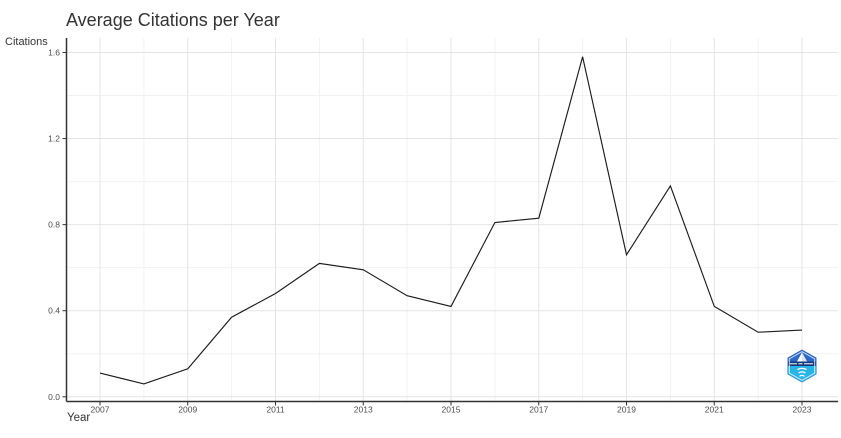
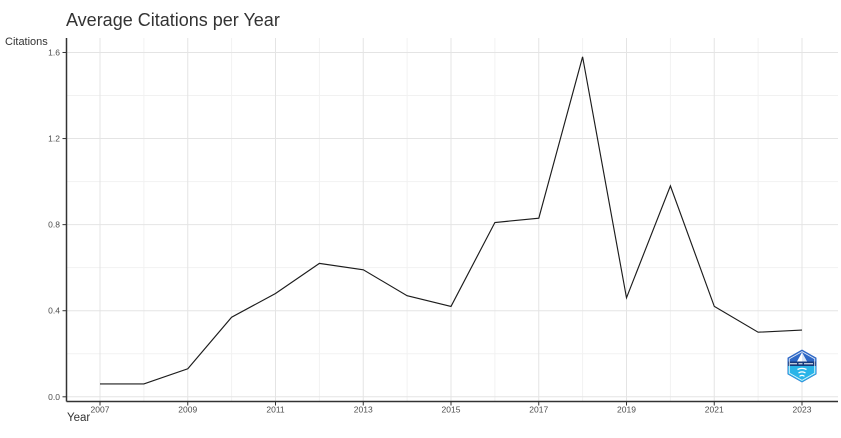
2007: 0.11 -> 0.06
2019: 0.66 -> 0.46
